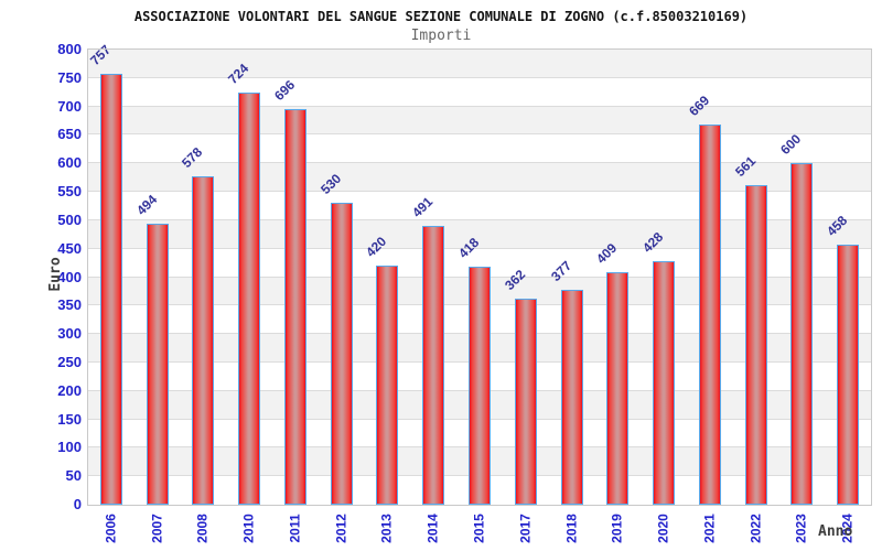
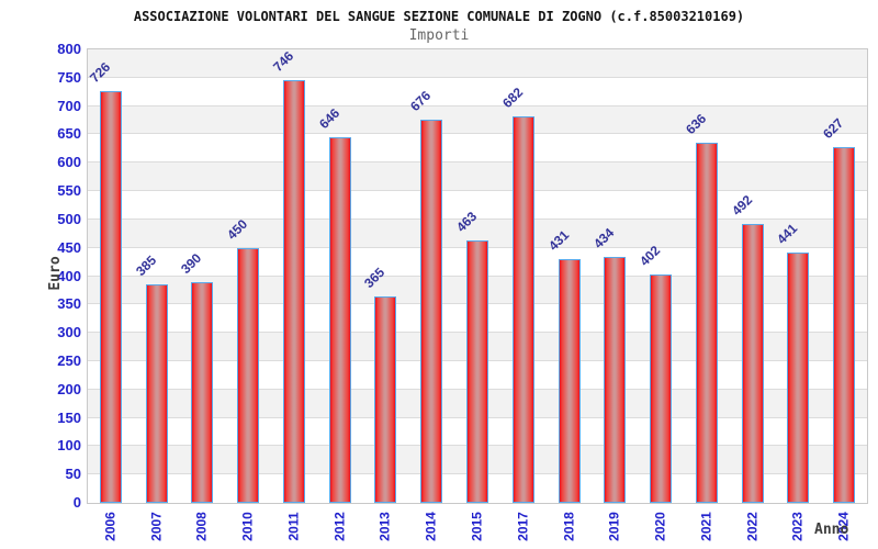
2006: 757 -> 726
2007: 494 -> 385
2008: 578 -> 390
2010: 724 -> 450
2011: 696 -> 746
2012: 530 -> 646
2013: 420 -> 365
2014: 491 -> 676
2015: 418 -> 463
2017: 362 -> 682
2018: 377 -> 431
2019: 409 -> 434
2020: 428 -> 402
2021: 669 -> 636
2022: 561 -> 492
2023: 600 -> 441
2024: 458 -> 627
